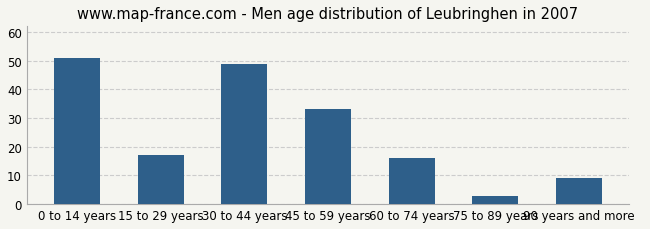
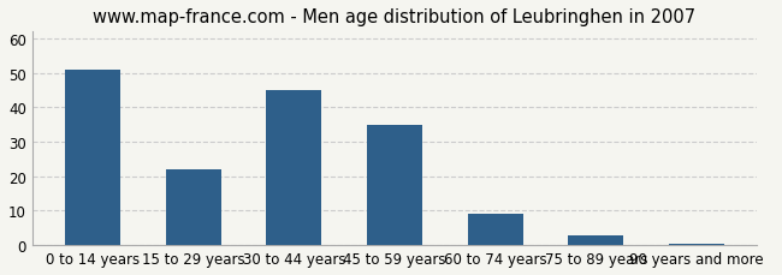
15 to 29 years: 17.0 -> 22.0
30 to 44 years: 49.0 -> 45.0
45 to 59 years: 33.0 -> 35.0
60 to 74 years: 16.0 -> 9.0
90 years and more: 9.0 -> 0.5
